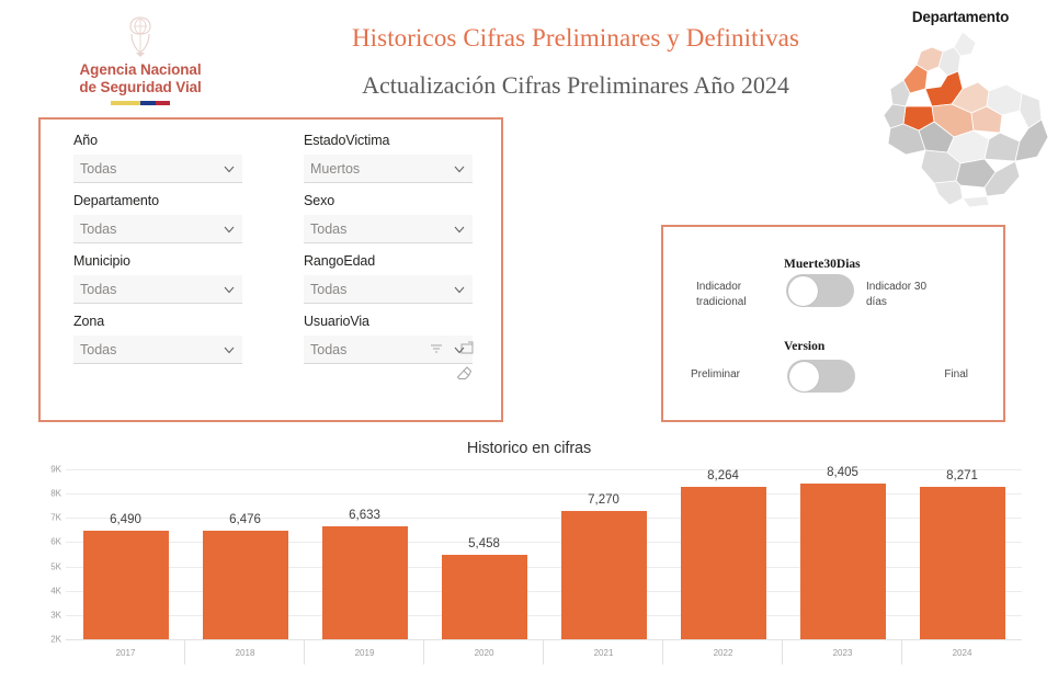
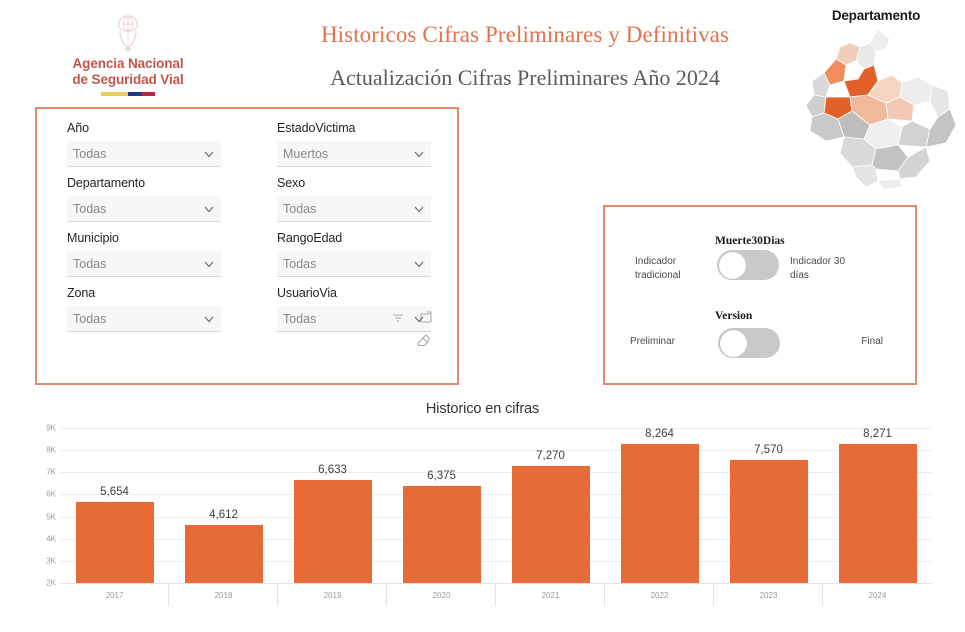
2017: 6,490 -> 5,654
2018: 6,476 -> 4,612
2020: 5,458 -> 6,375
2023: 8,405 -> 7,570
